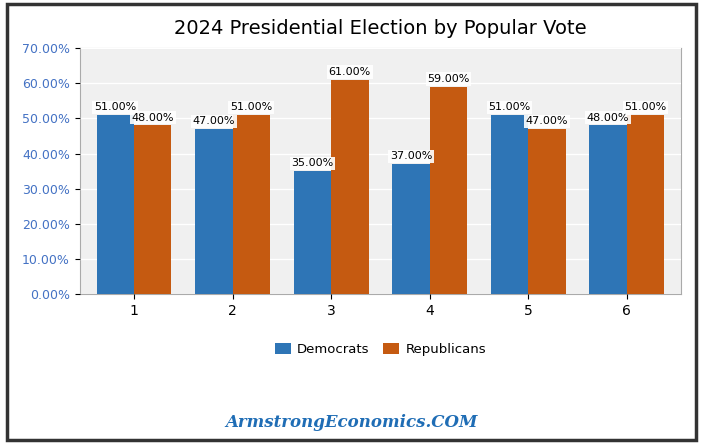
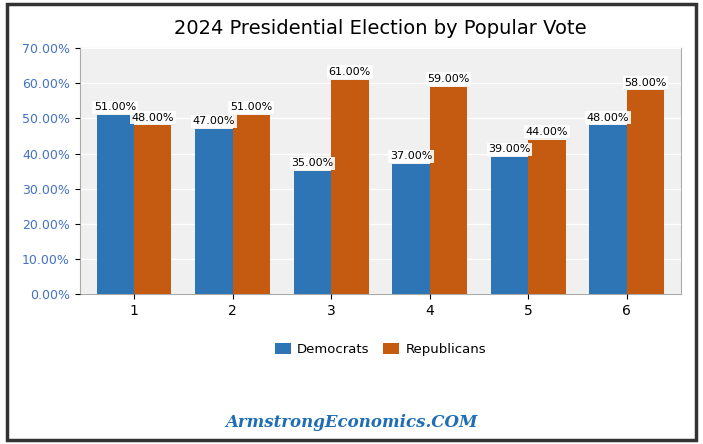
Democrats/5: 51.00% -> 39.00%
Republicans/5: 47.00% -> 44.00%
Republicans/6: 51.00% -> 58.00%
